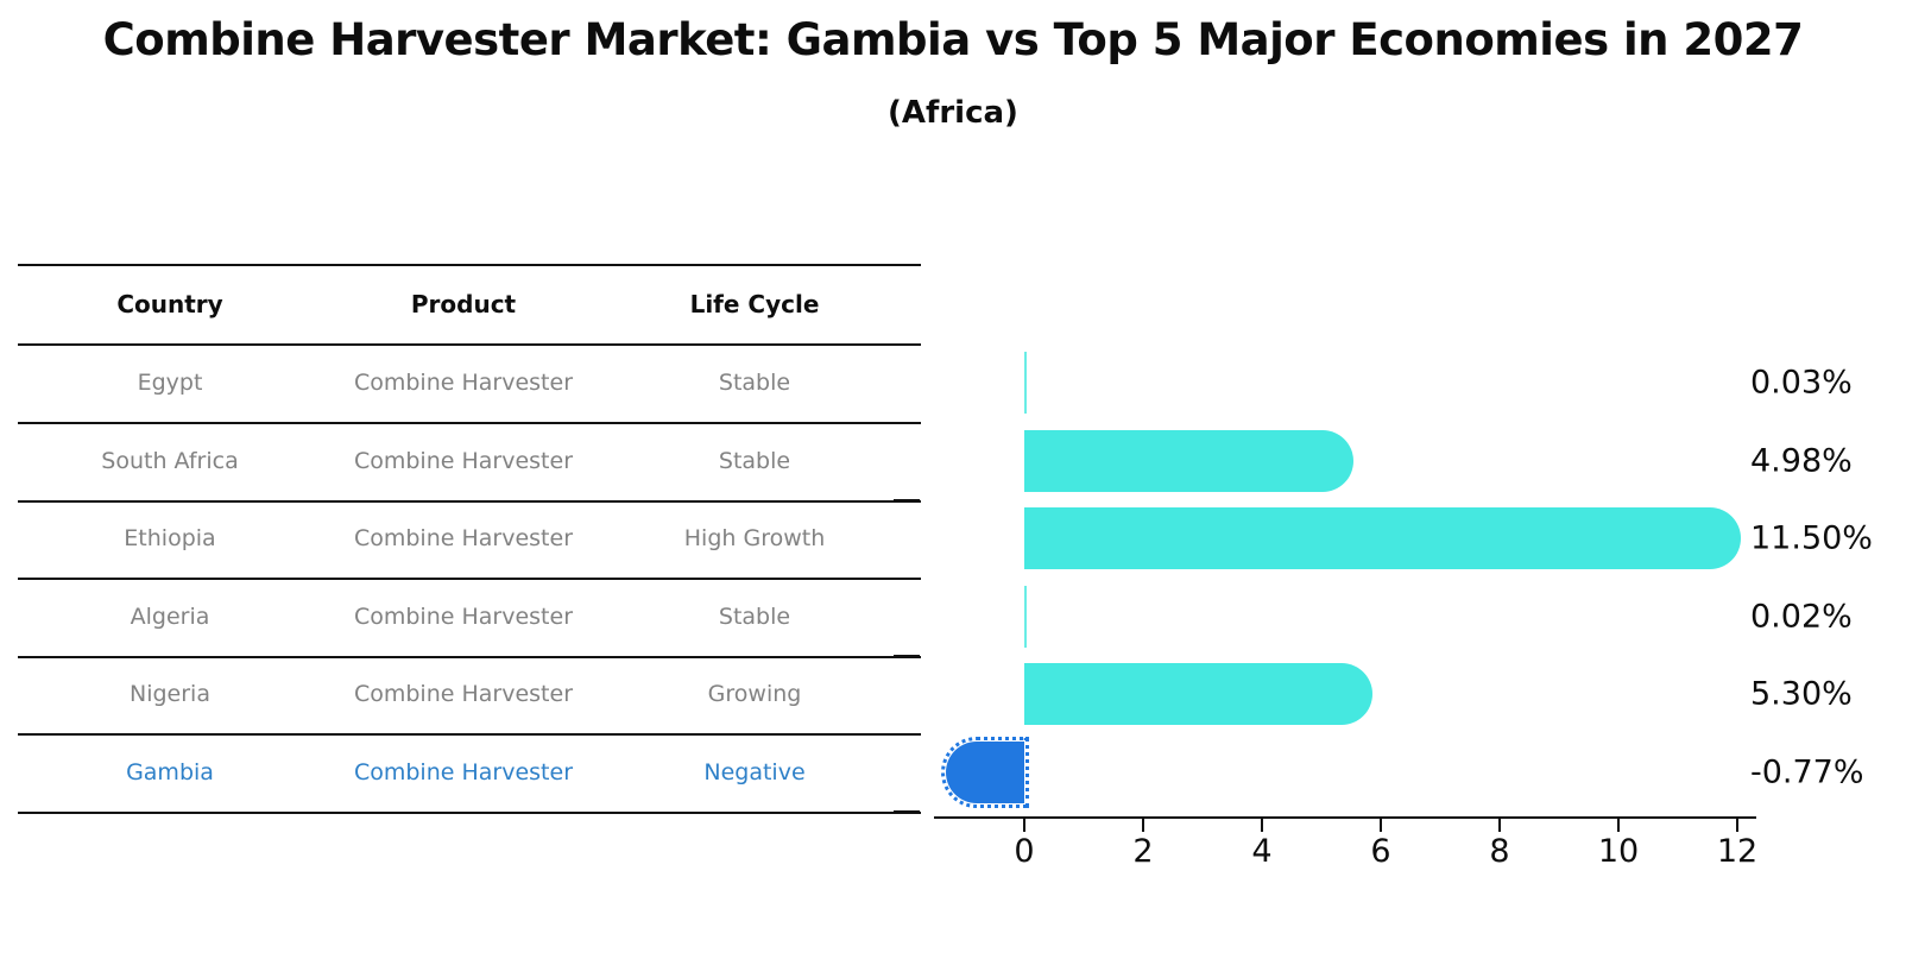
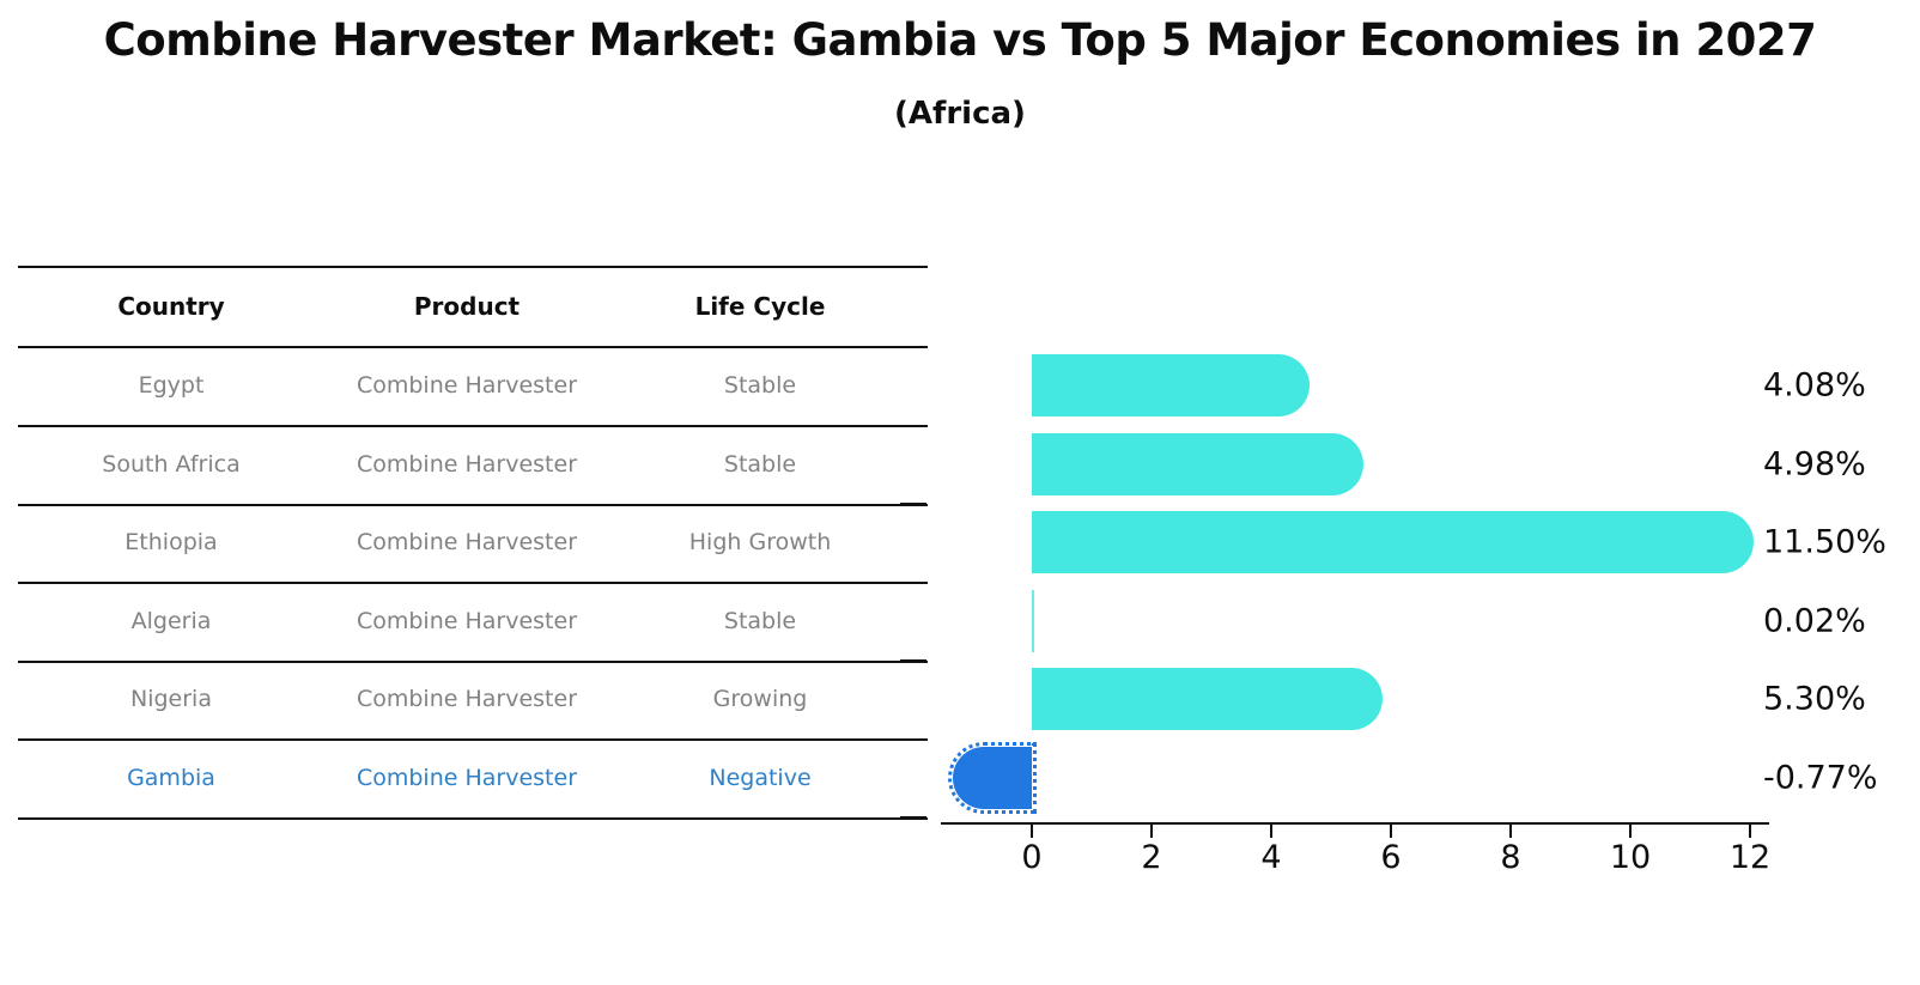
Egypt: 0.03% -> 4.08%
